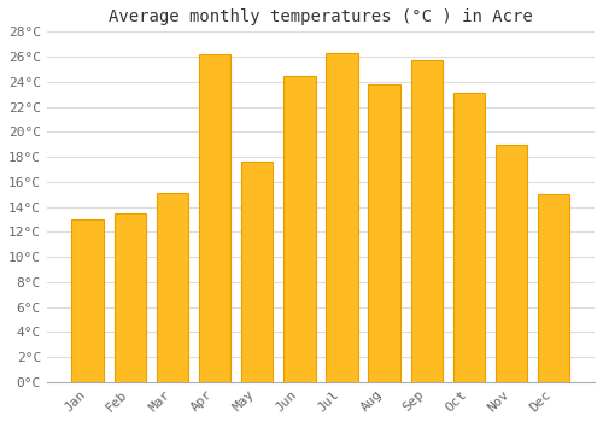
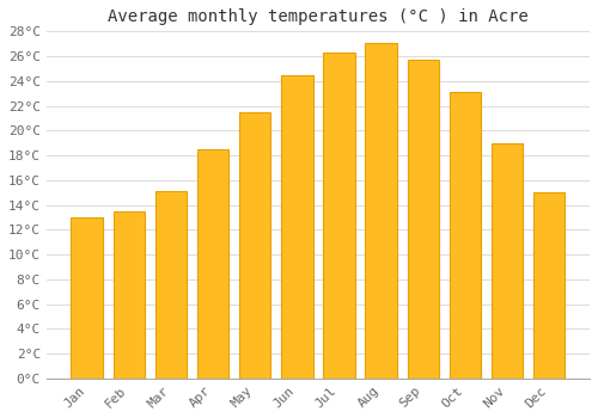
Apr: 26.2°C -> 18.5°C
May: 17.6°C -> 21.5°C
Aug: 23.8°C -> 27.1°C
